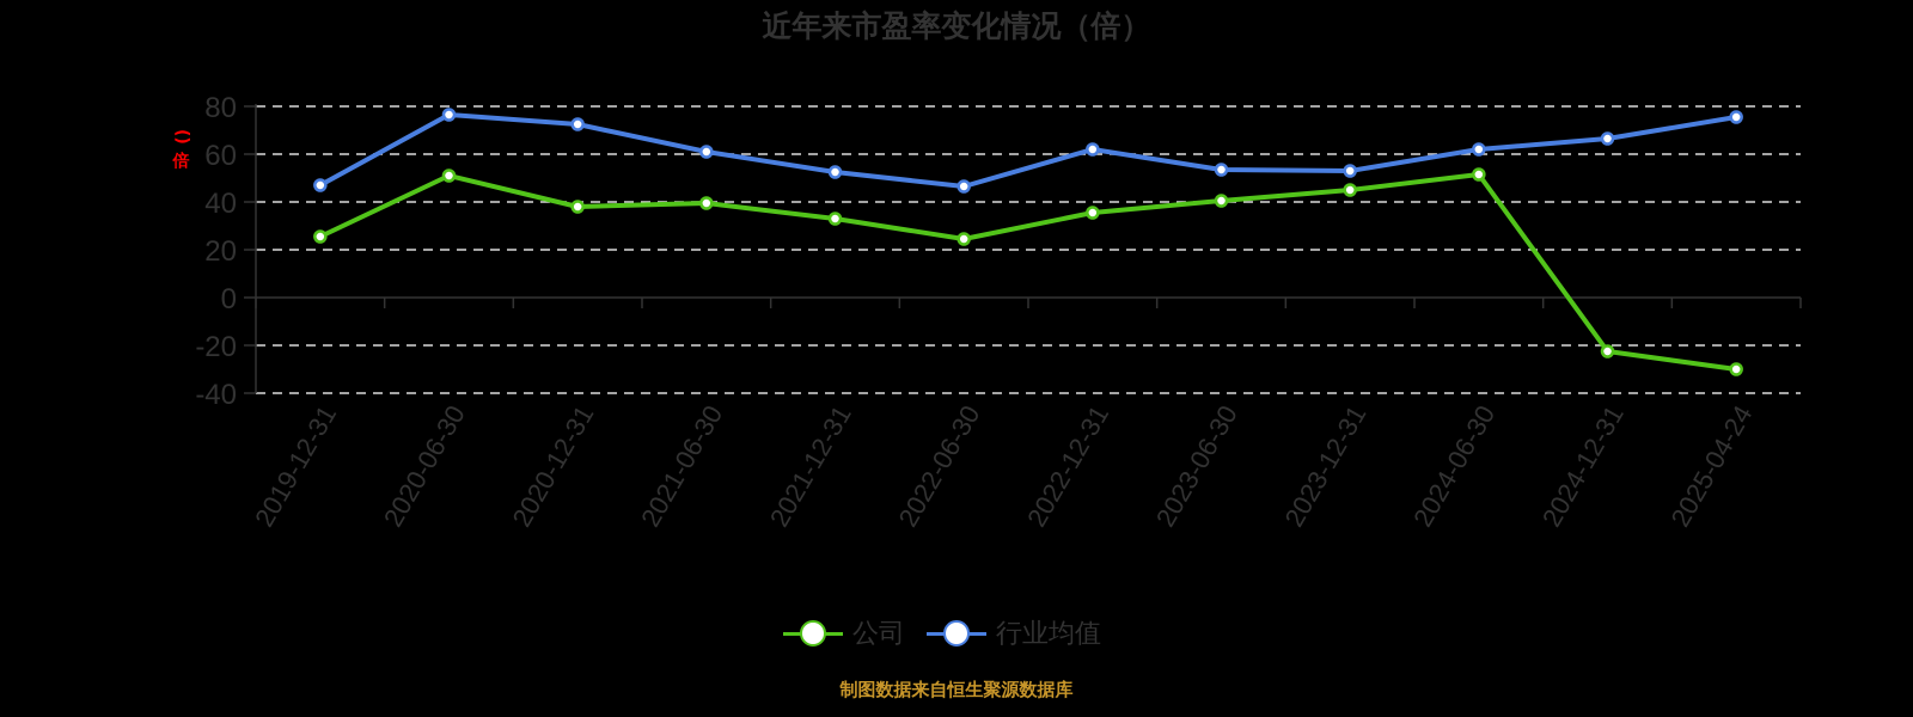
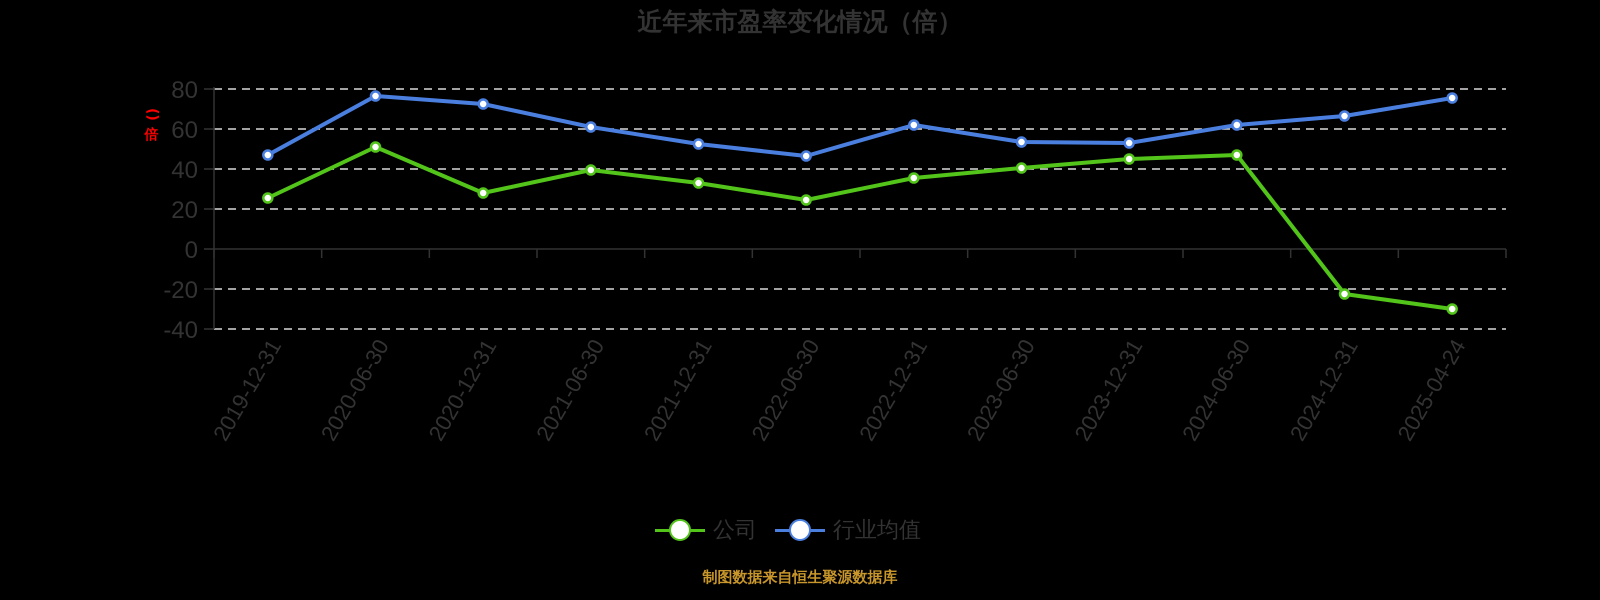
公司/2020-12-31: 38 -> 28
公司/2024-06-30: 52 -> 47
